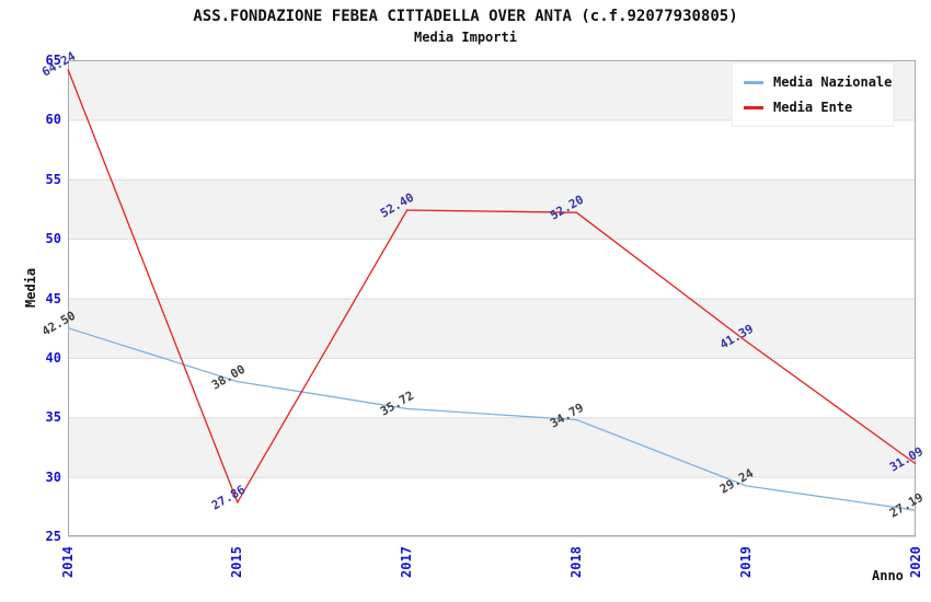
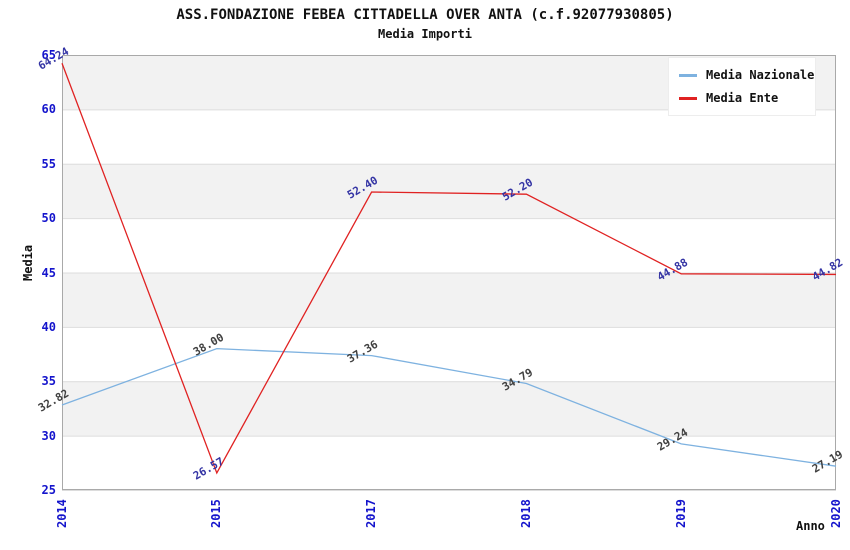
Media Nazionale/2014: 42.50 -> 32.82
Media Ente/2015: 27.86 -> 26.57
Media Nazionale/2017: 35.72 -> 37.36
Media Ente/2019: 41.39 -> 44.88
Media Ente/2020: 31.09 -> 44.82
